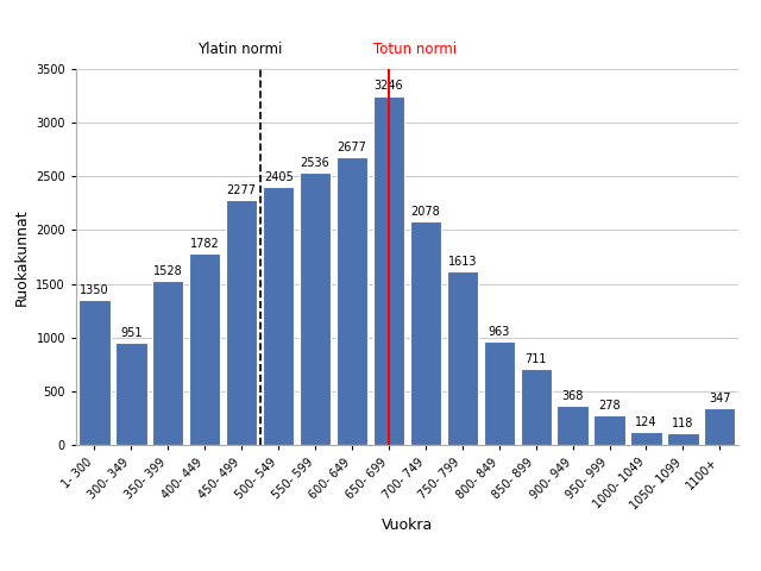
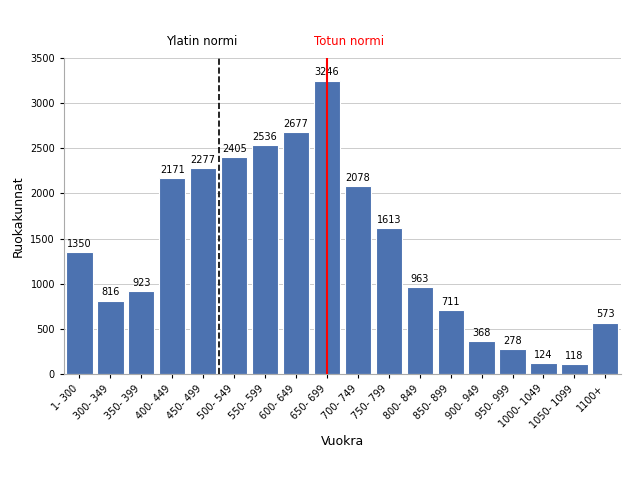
300- 349: 951 -> 816
350- 399: 1528 -> 923
400- 449: 1782 -> 2171
1100+: 347 -> 573
